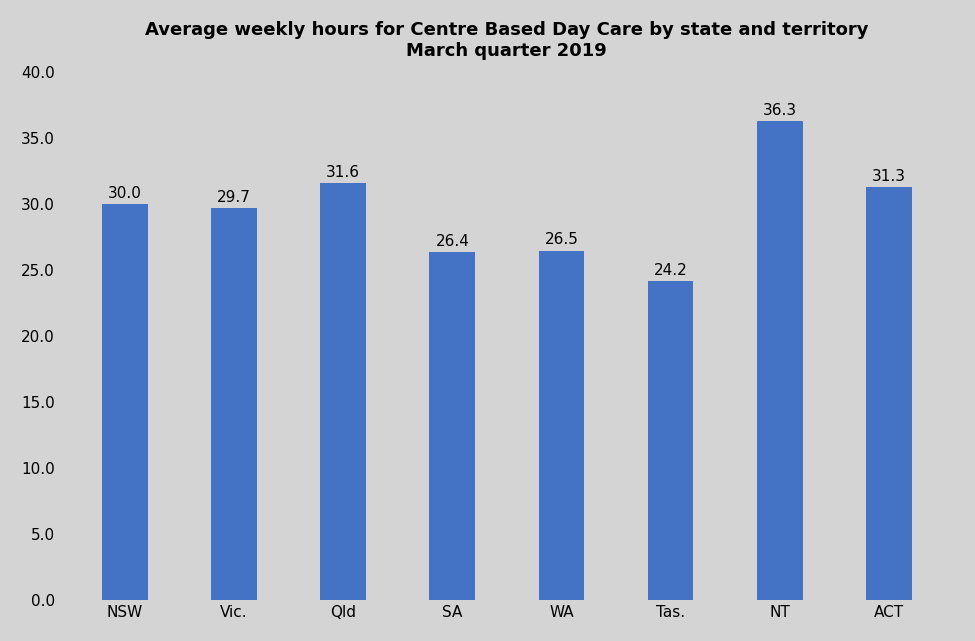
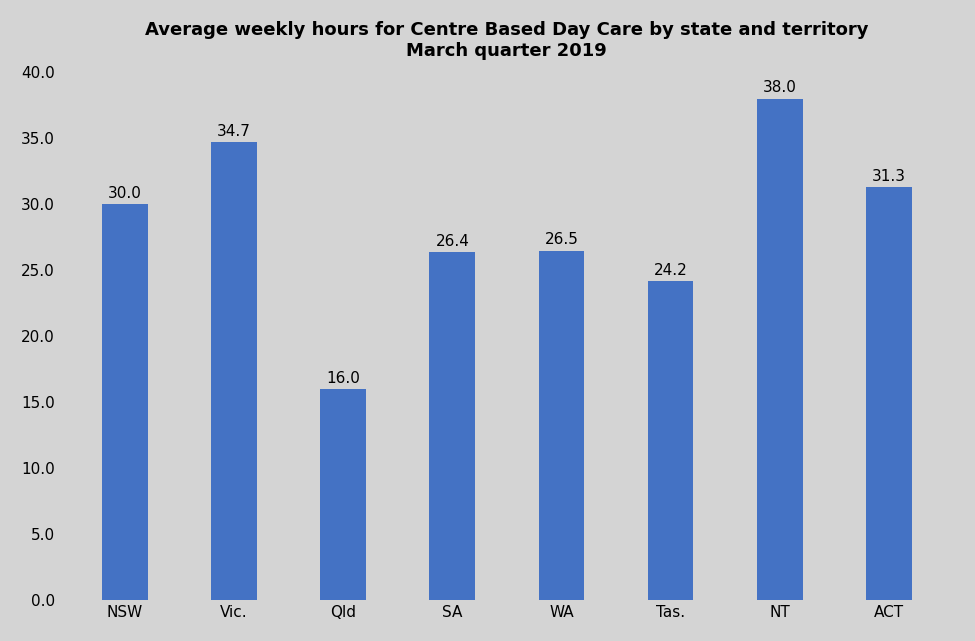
Vic.: 29.7 -> 34.7
Qld: 31.6 -> 16.0
NT: 36.3 -> 38.0
